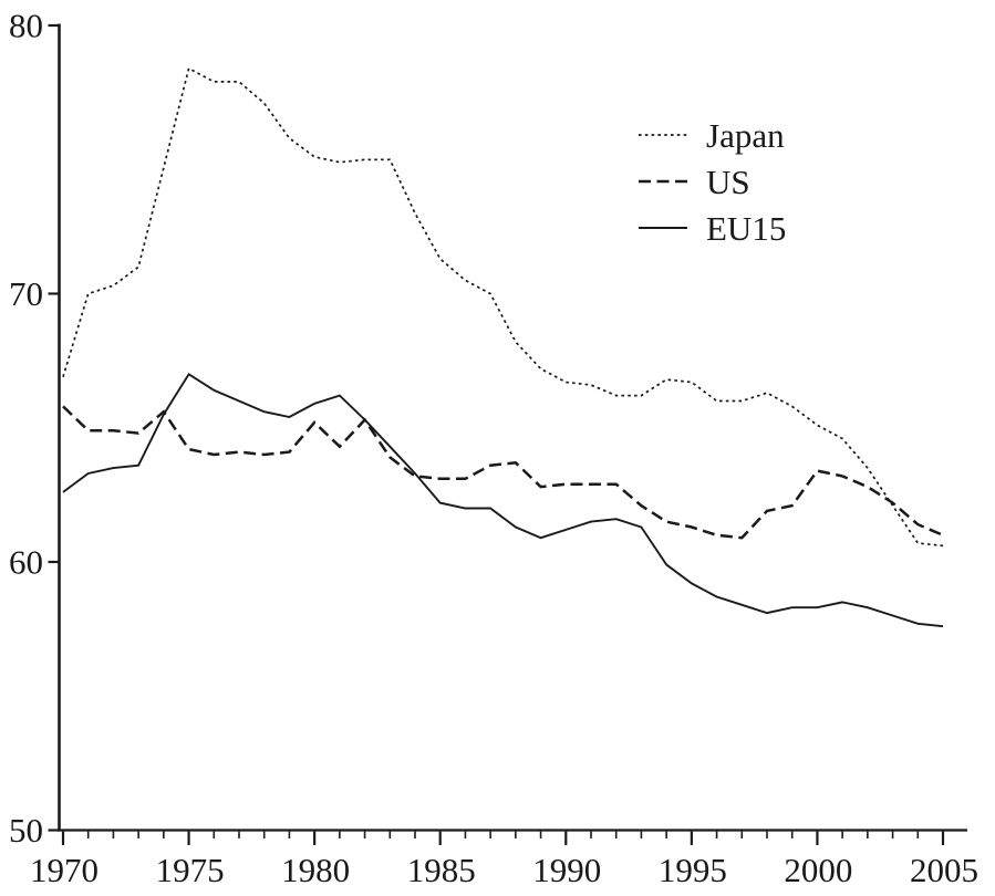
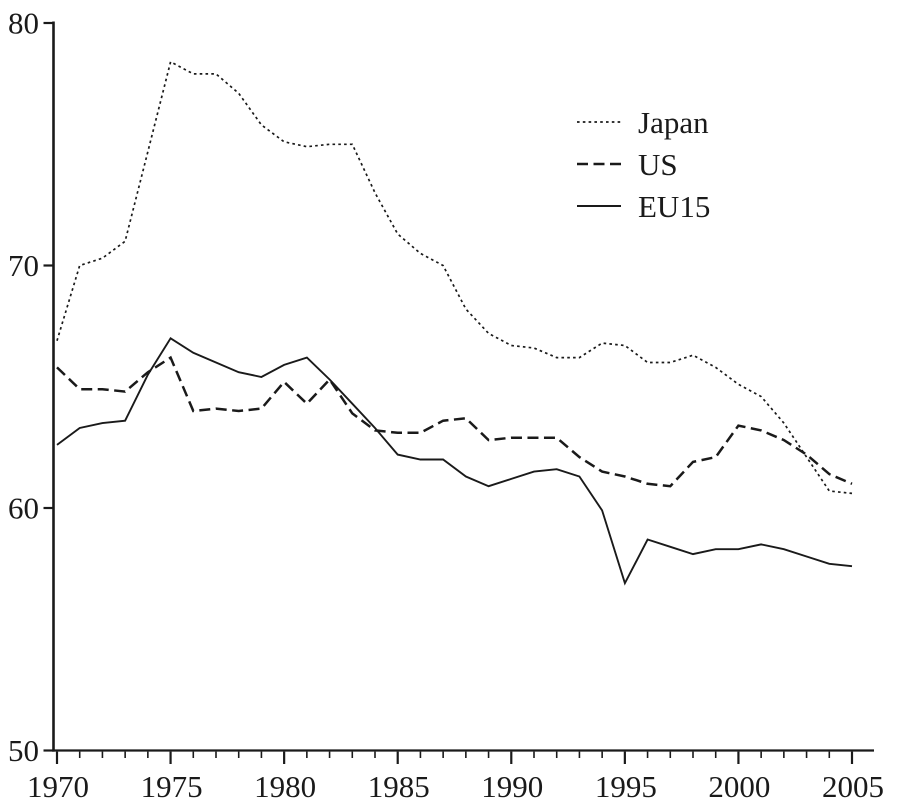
US/1975: 64.2 -> 66.2
EU15/1995: 59.2 -> 56.9
